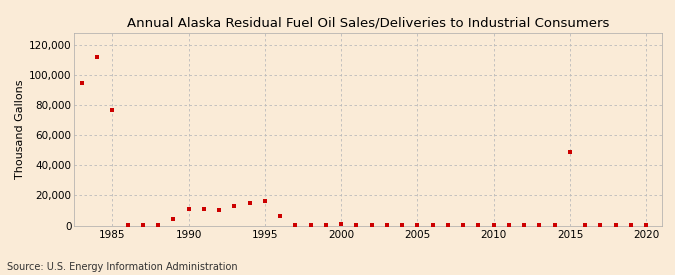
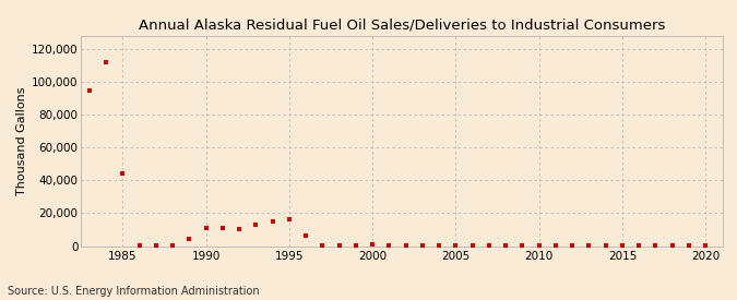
1985: 77,000 -> 44,000
2015: 49,000 -> 0
